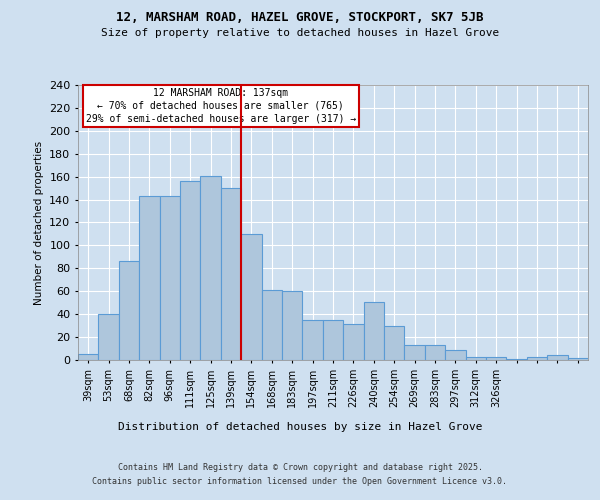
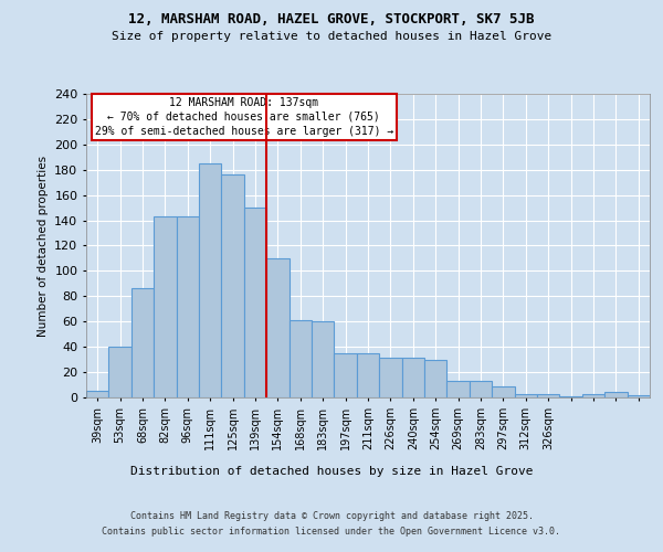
111sqm: 156 -> 185
125sqm: 161 -> 176
240sqm: 51 -> 31
